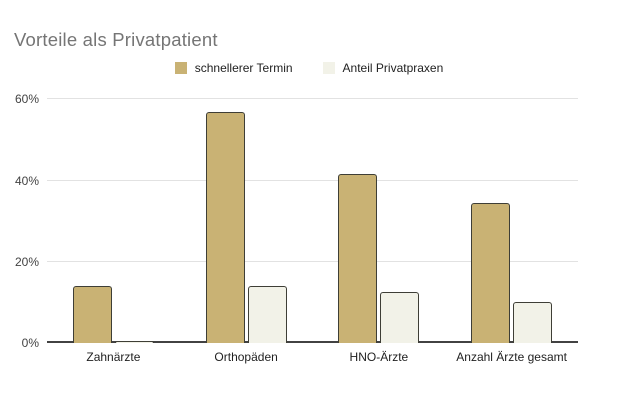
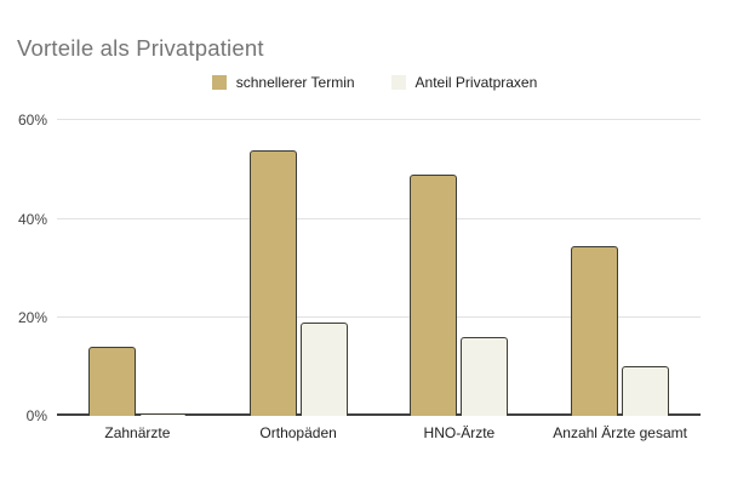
schnellerer Termin/Orthopäden: 57% -> 54%
Anteil Privatpraxen/Orthopäden: 14% -> 19%
schnellerer Termin/HNO-Ärzte: 42% -> 49%
Anteil Privatpraxen/HNO-Ärzte: 12% -> 16%
